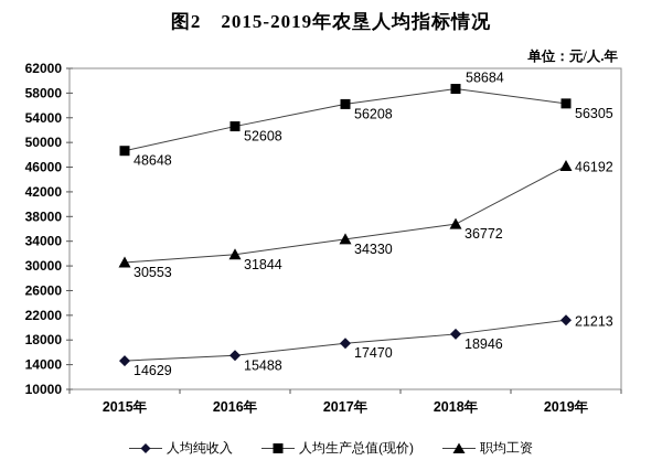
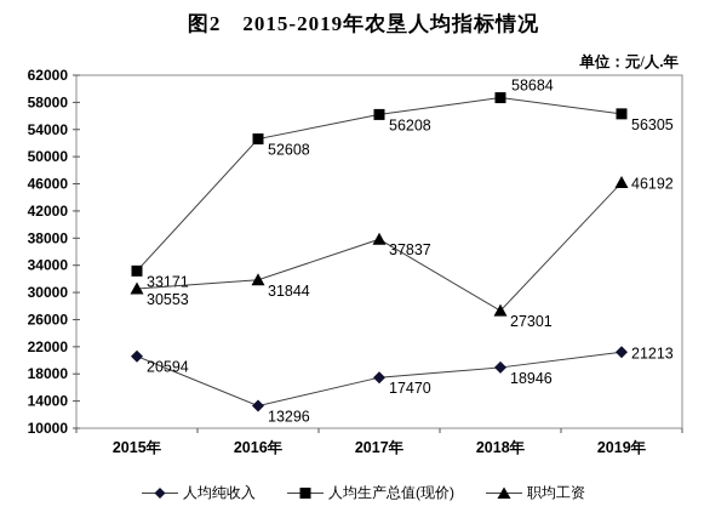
人均纯收入/2015年: 14629 -> 20594
人均生产总值(现价)/2015年: 48648 -> 33171
人均纯收入/2016年: 15488 -> 13296
职均工资/2017年: 34330 -> 37837
职均工资/2018年: 36772 -> 27301
